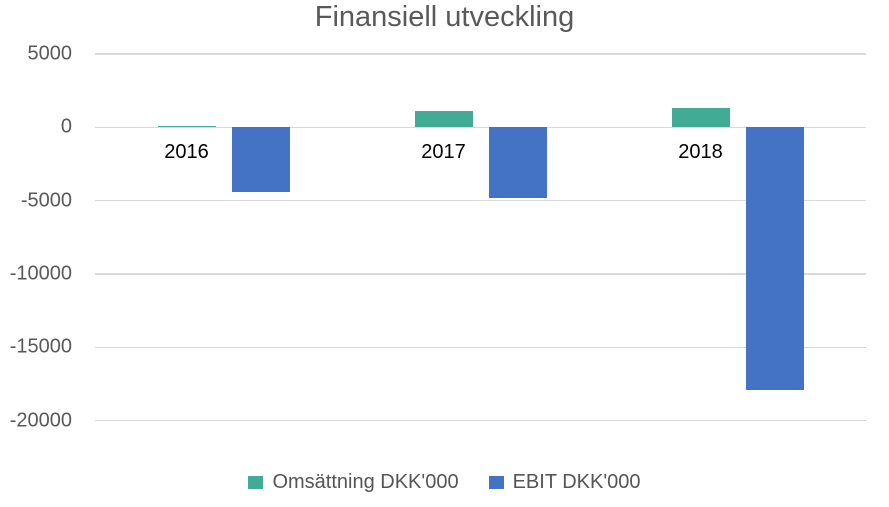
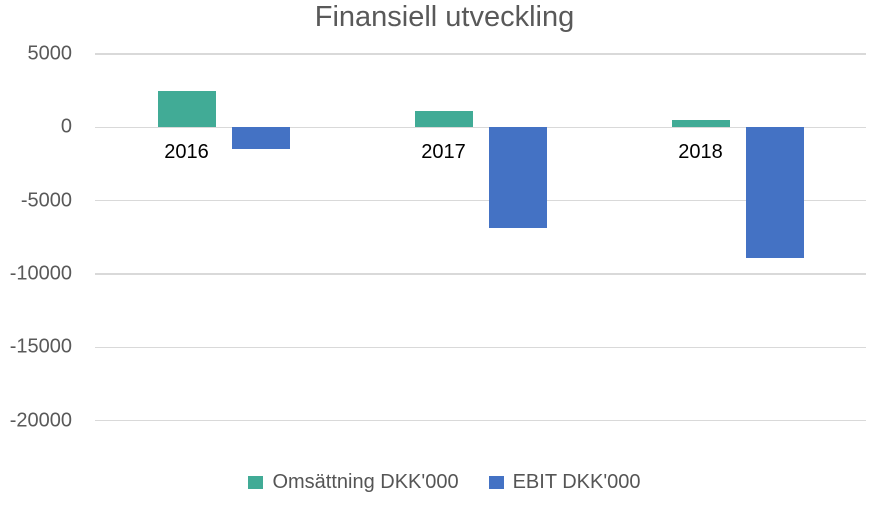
Omsättning DKK'000/2016: 100 -> 2500
EBIT DKK'000/2016: -4400 -> -1500
EBIT DKK'000/2017: -4800 -> -6900
Omsättning DKK'000/2018: 1300 -> 500
EBIT DKK'000/2018: -17900 -> -8900
